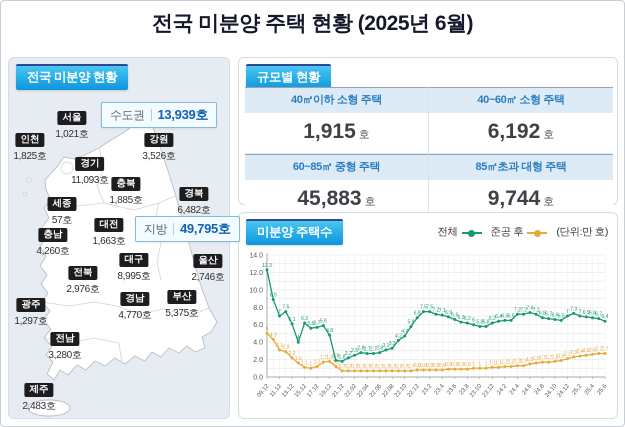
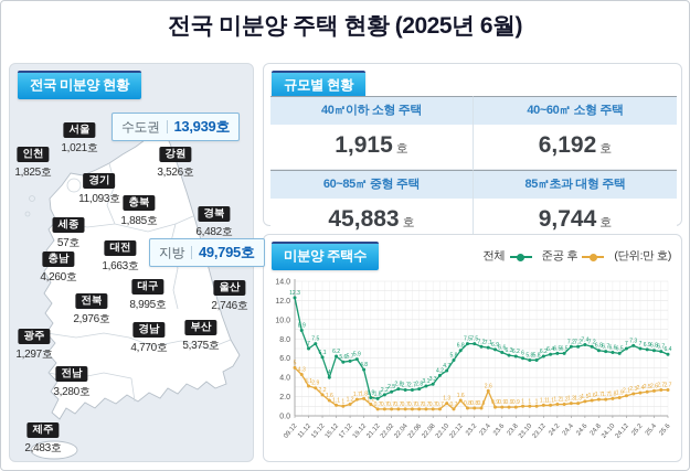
준공 후/22.10: 0.7 -> 1.3
준공 후/22.12: 0.8 -> 1.6
준공 후/23.4: 0.8 -> 2.6
